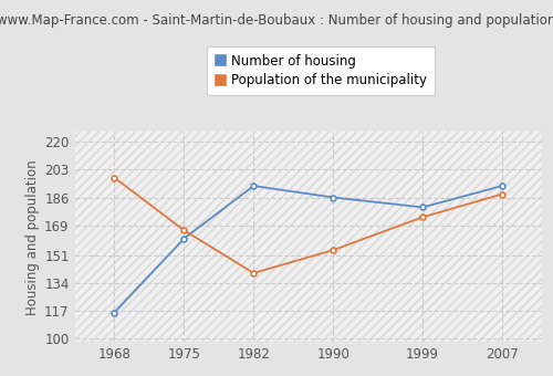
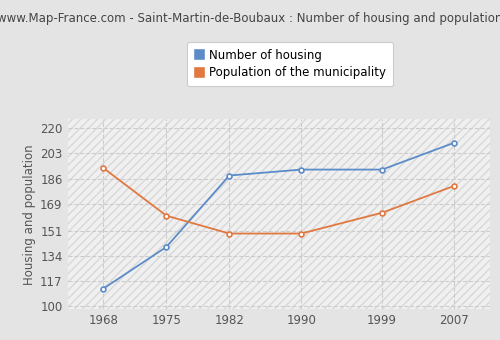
Number of housing/1968: 116 -> 112
Population of the municipality/1968: 198 -> 193
Number of housing/1975: 161 -> 140
Population of the municipality/1975: 166 -> 161
Number of housing/1982: 193 -> 188
Population of the municipality/1982: 140 -> 149
Number of housing/1990: 186 -> 192
Population of the municipality/1990: 154 -> 149
Number of housing/1999: 180 -> 192
Population of the municipality/1999: 174 -> 163
Number of housing/2007: 193 -> 210
Population of the municipality/2007: 188 -> 181
